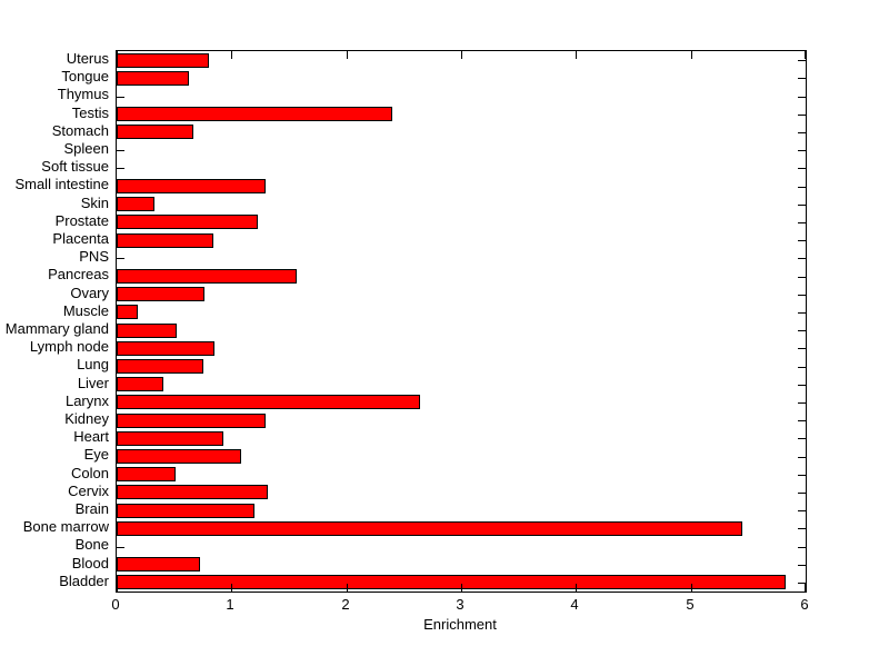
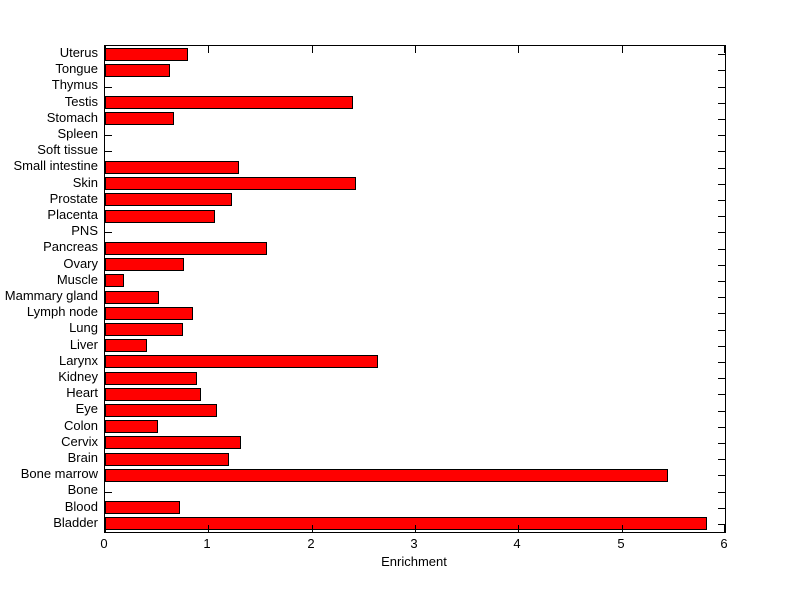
Skin: 0.33 -> 2.43
Placenta: 0.84 -> 1.06
Kidney: 1.30 -> 0.89
